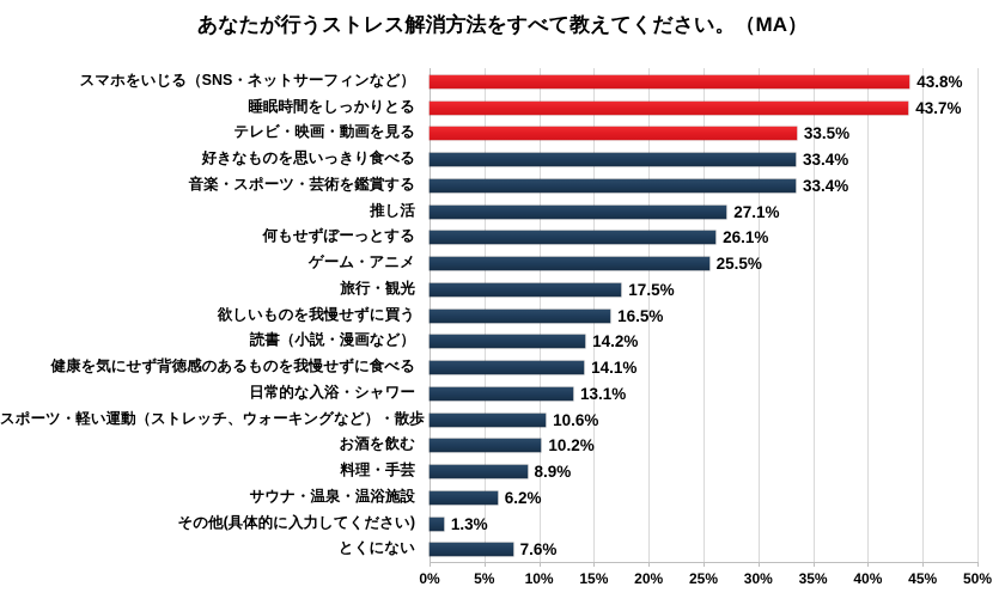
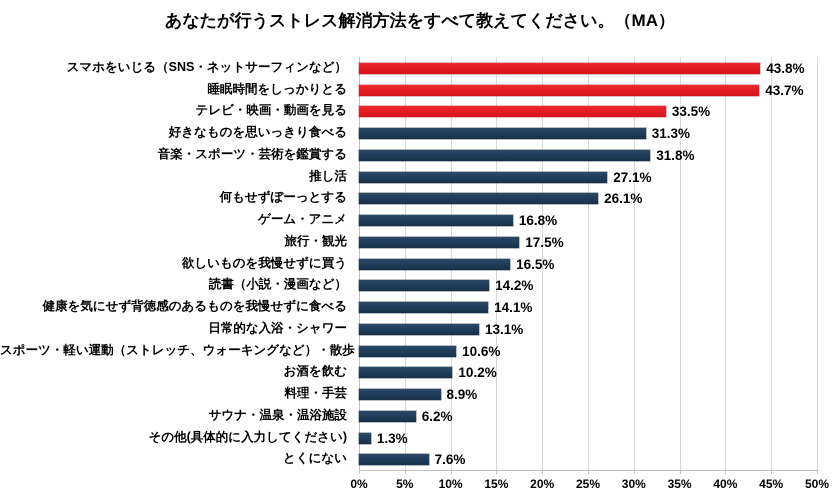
好きなものを思いっきり食べる: 33.4% -> 31.3%
音楽・スポーツ・芸術を鑑賞する: 33.4% -> 31.8%
ゲーム・アニメ: 25.5% -> 16.8%
